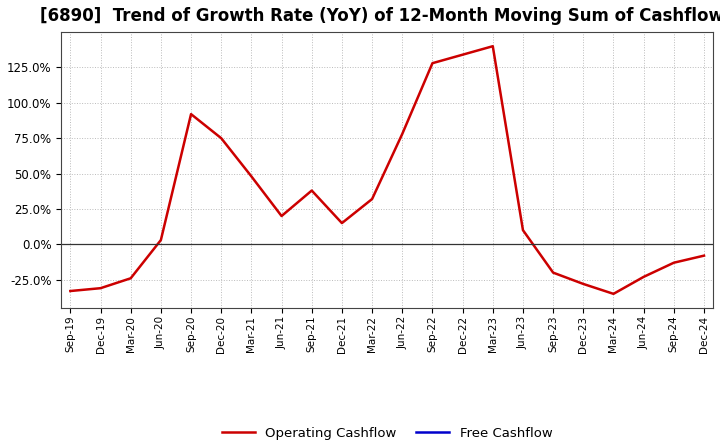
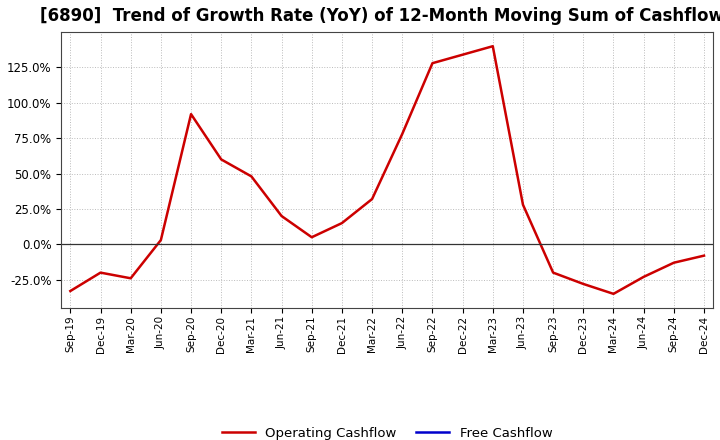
Dec-19: -31% -> -20%
Dec-20: 75% -> 60%
Sep-21: 38% -> 5%
Jun-23: 10% -> 28%
